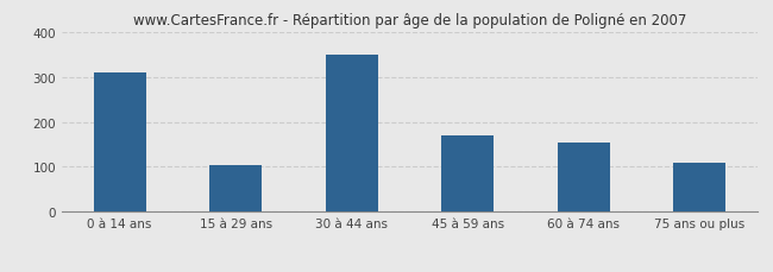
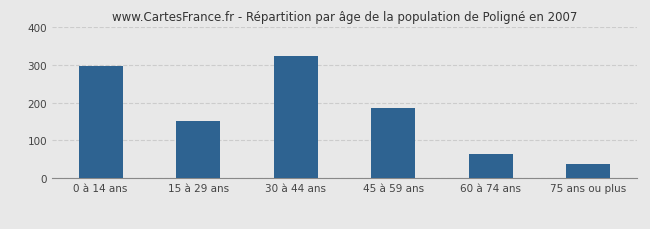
0 à 14 ans: 310 -> 295
15 à 29 ans: 105 -> 152
30 à 44 ans: 350 -> 323
45 à 59 ans: 170 -> 185
60 à 74 ans: 155 -> 65
75 ans ou plus: 110 -> 38
